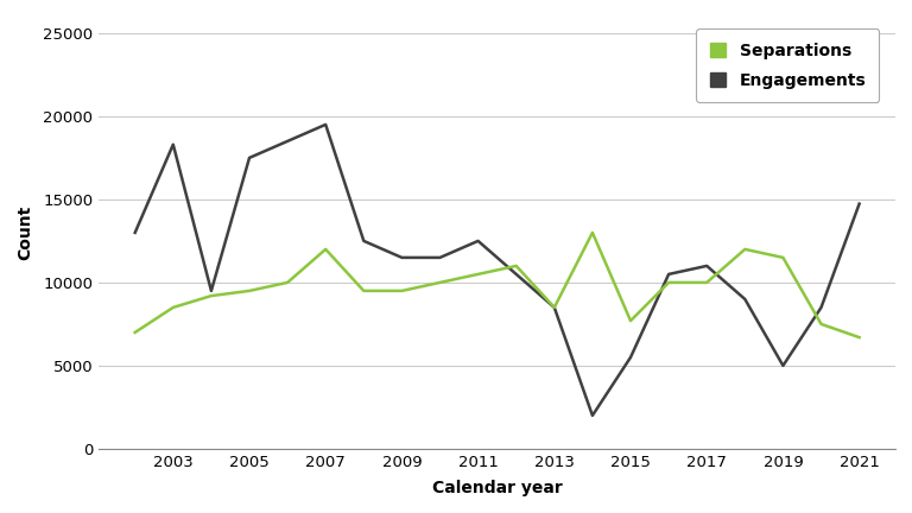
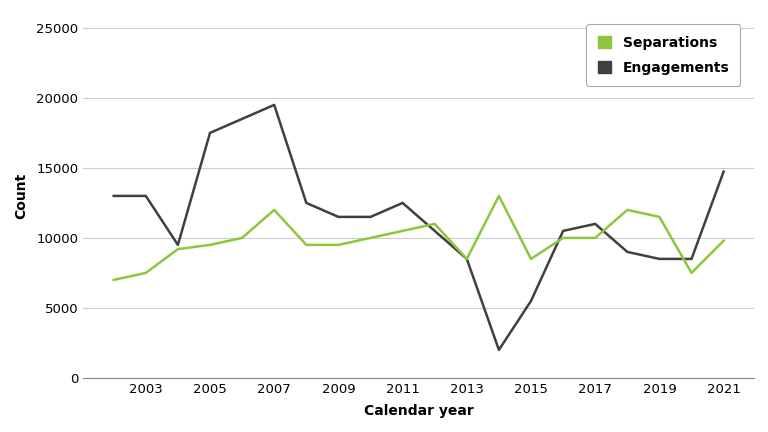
Engagements/2003: 18300 -> 13000
Separations/2003: 8500 -> 7500
Separations/2015: 7700 -> 8500
Engagements/2019: 5000 -> 8500
Separations/2021: 6700 -> 9800
